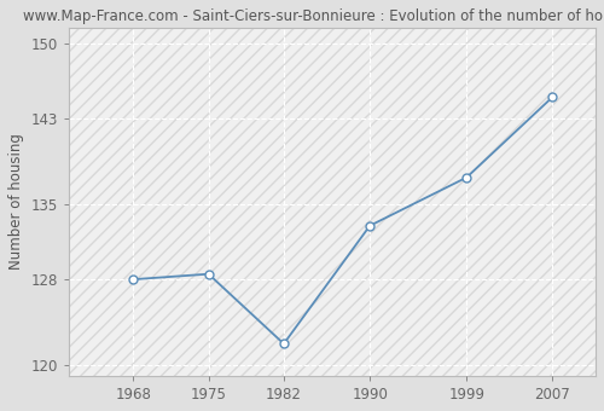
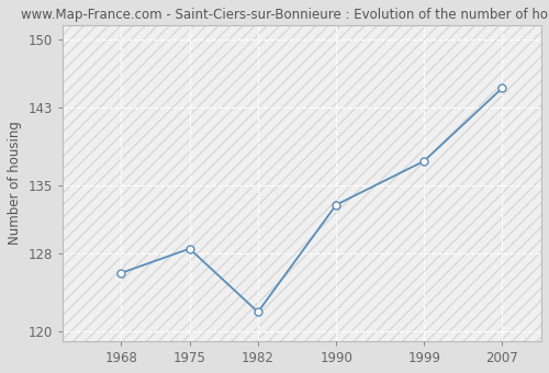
1968: 128.0 -> 126.0
